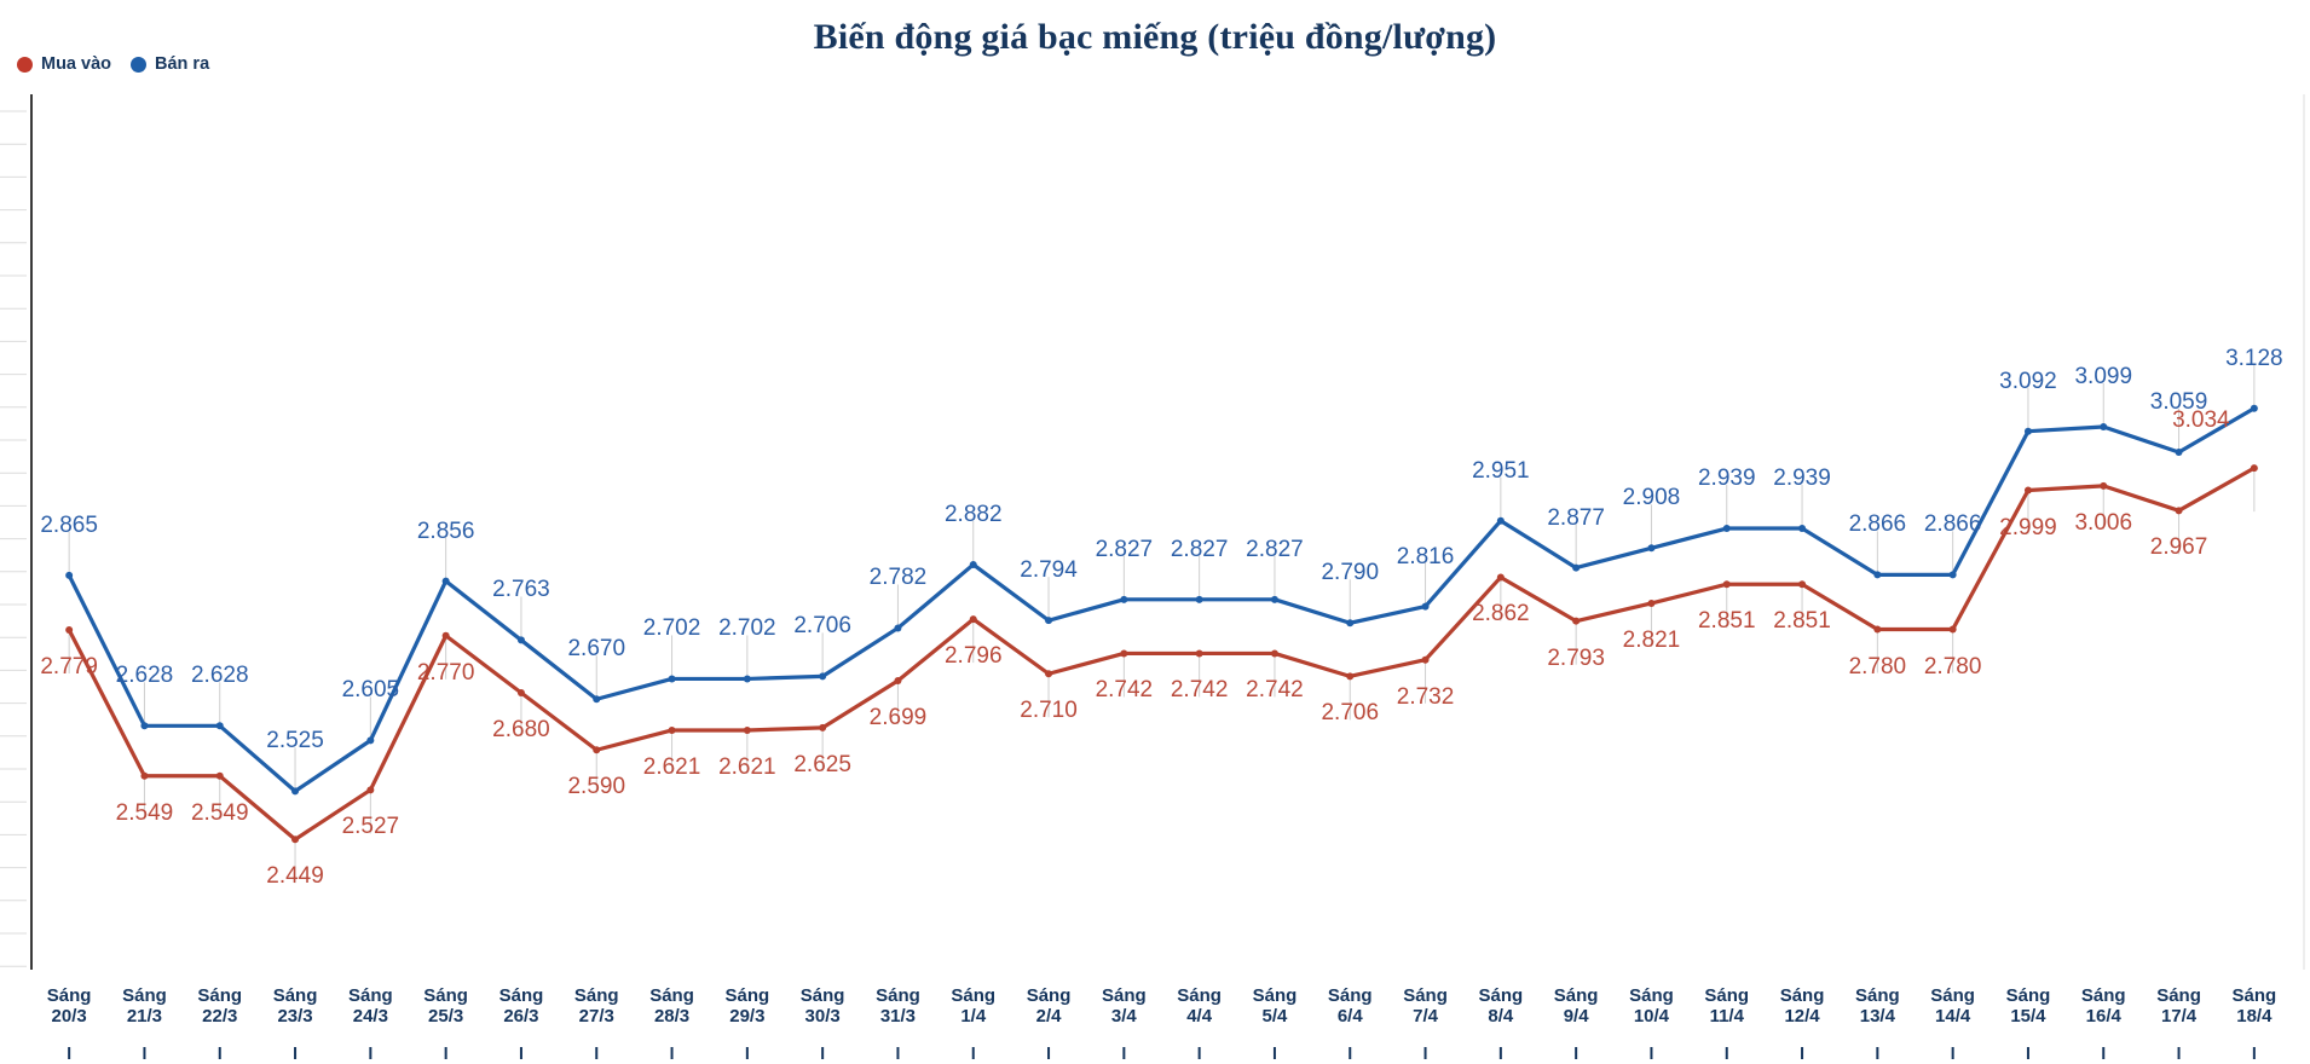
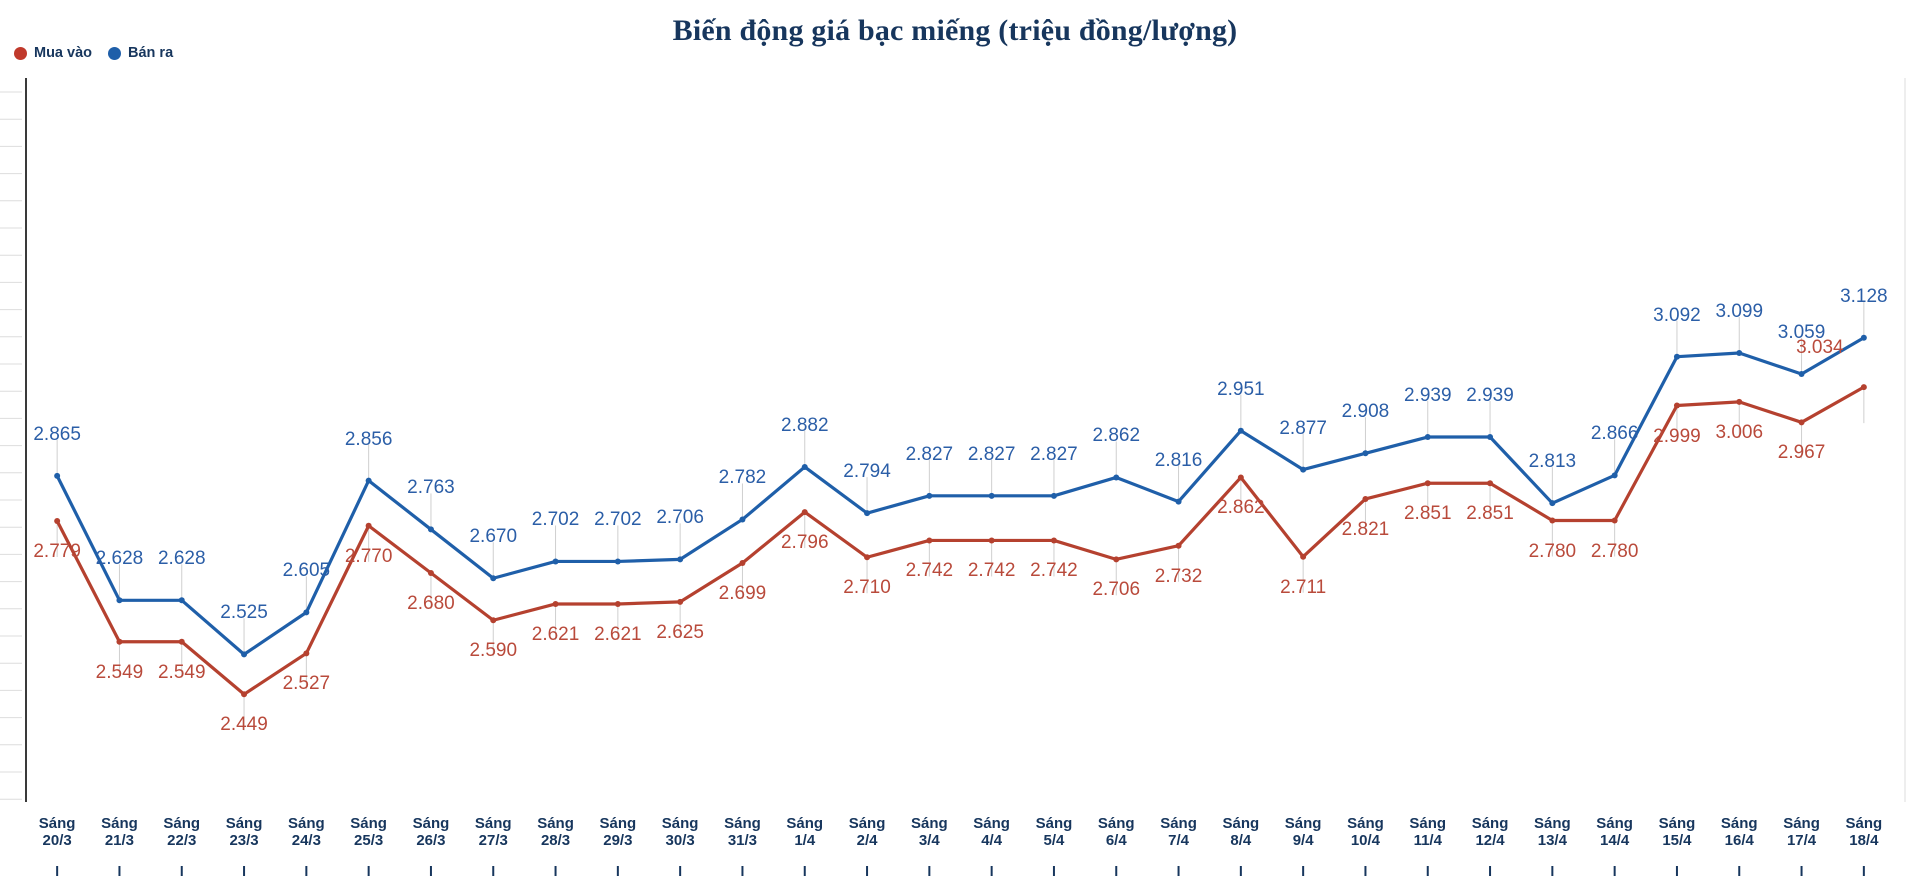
Bán ra/6/4: 2.790 -> 2.862
Mua vào/9/4: 2.793 -> 2.711
Bán ra/13/4: 2.866 -> 2.813
